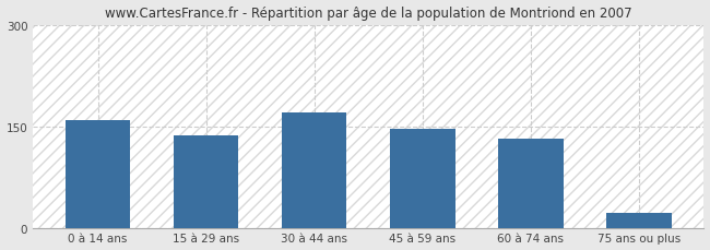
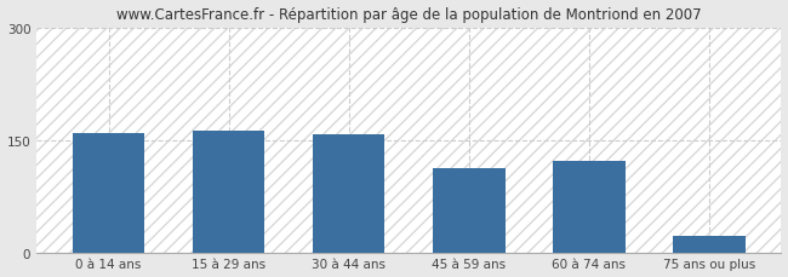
15 à 29 ans: 137 -> 162
30 à 44 ans: 170 -> 158
45 à 59 ans: 147 -> 112
60 à 74 ans: 132 -> 122
